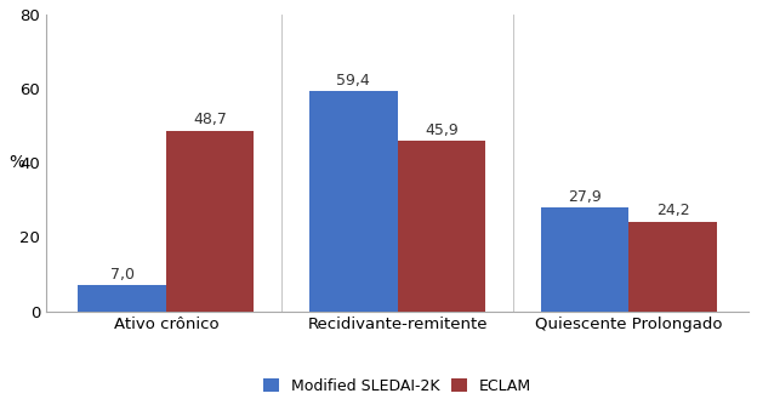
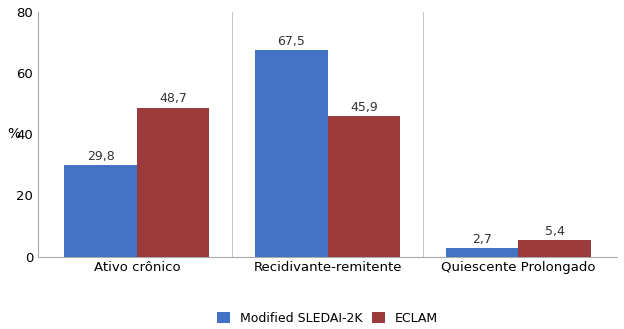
Modified SLEDAI-2K/Ativo crônico: 7,0 -> 29,8
Modified SLEDAI-2K/Recidivante-remitente: 59,4 -> 67,5
Modified SLEDAI-2K/Quiescente Prolongado: 27,9 -> 2,7
ECLAM/Quiescente Prolongado: 24,2 -> 5,4
